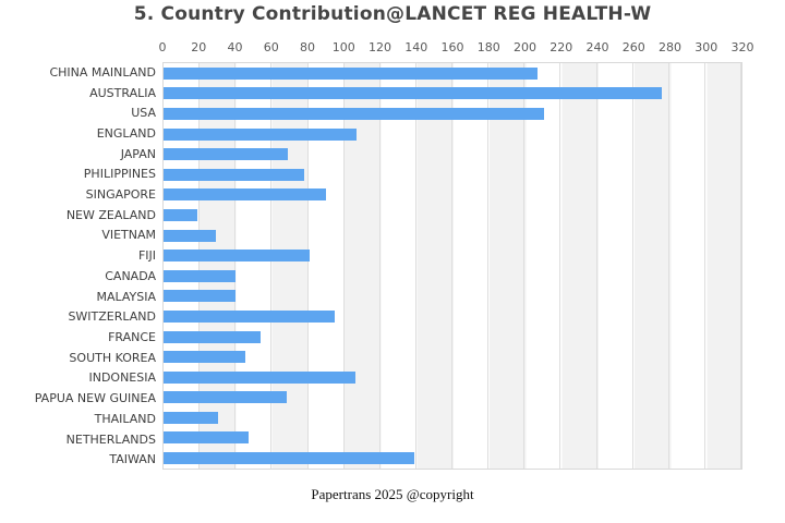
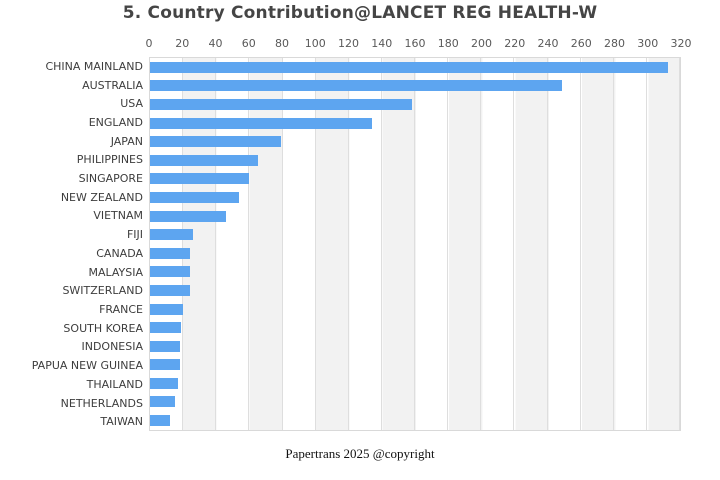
CHINA MAINLAND: 207 -> 313
AUSTRALIA: 276 -> 249
USA: 211 -> 158
ENGLAND: 107 -> 134
JAPAN: 69 -> 79
PHILIPPINES: 78 -> 65
SINGAPORE: 90 -> 60
NEW ZEALAND: 19 -> 54
VIETNAM: 29 -> 46
FIJI: 81 -> 26
CANADA: 40 -> 24
MALAYSIA: 40 -> 24
SWITZERLAND: 95 -> 24
FRANCE: 54 -> 20
SOUTH KOREA: 45 -> 19
INDONESIA: 106 -> 18
PAPUA NEW GUINEA: 68 -> 18
THAILAND: 30 -> 17
NETHERLANDS: 47 -> 15
TAIWAN: 139 -> 12
